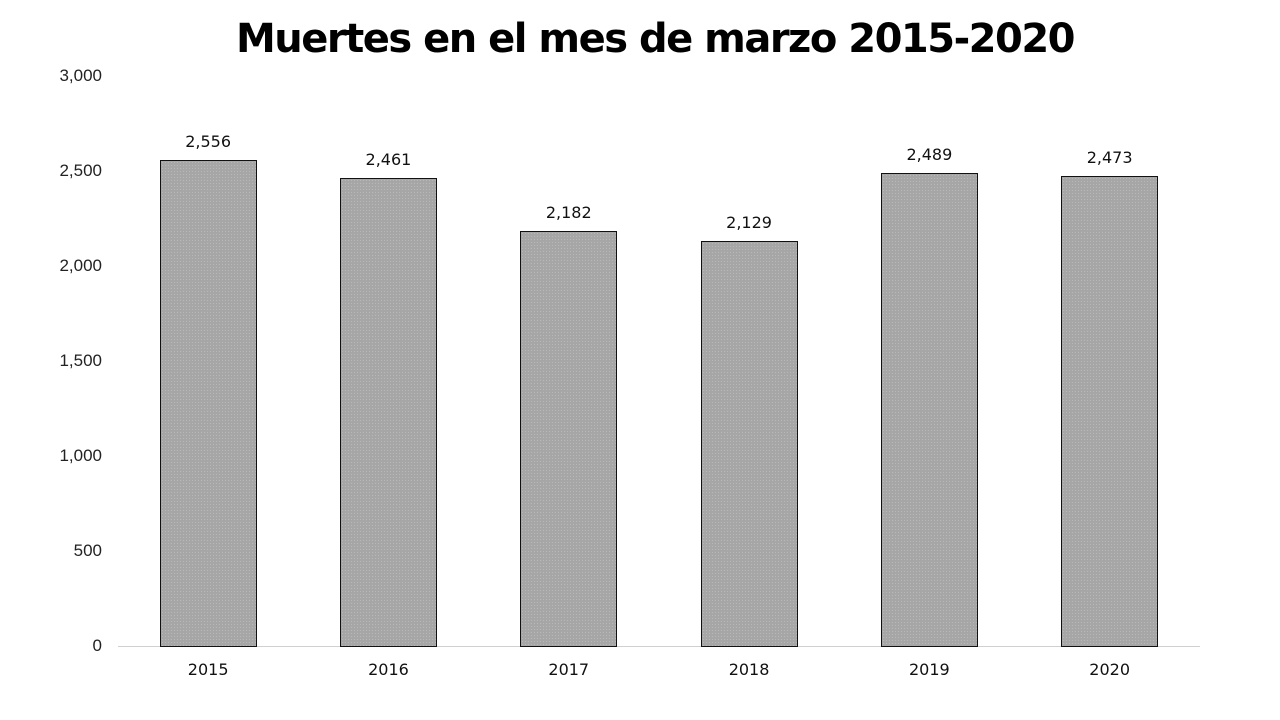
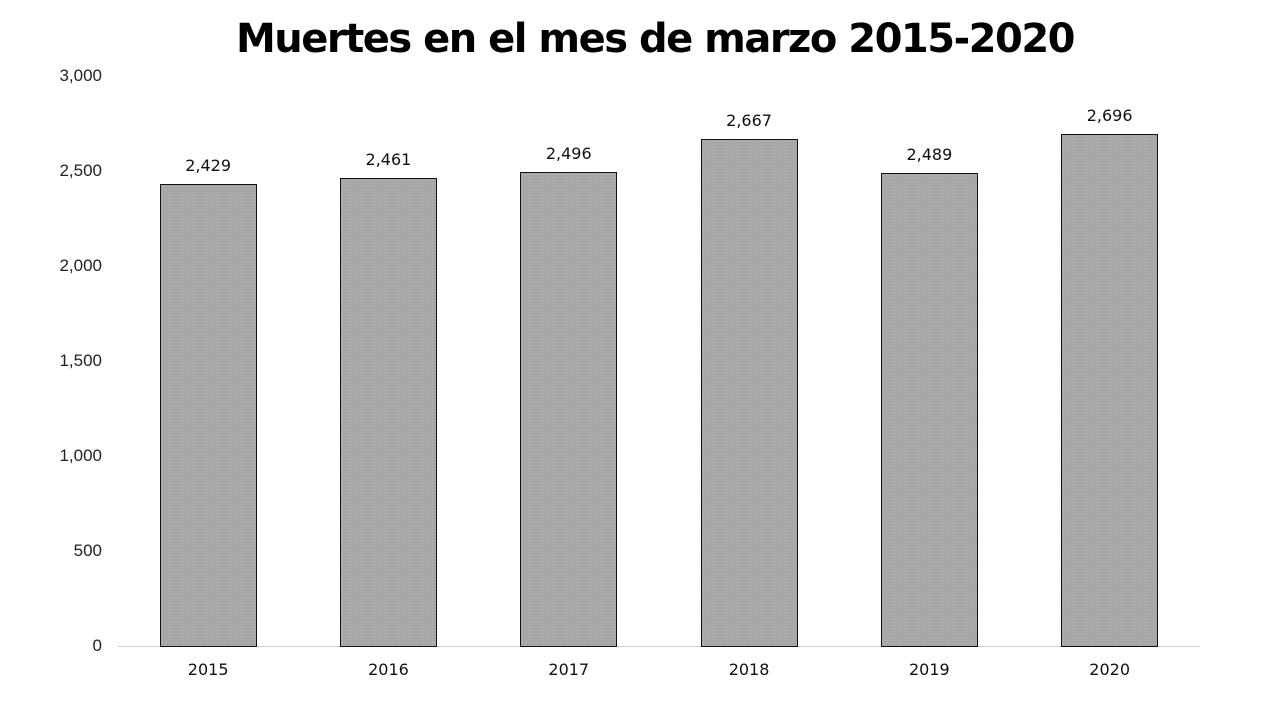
2015: 2,556 -> 2,429
2017: 2,182 -> 2,496
2018: 2,129 -> 2,667
2020: 2,473 -> 2,696
